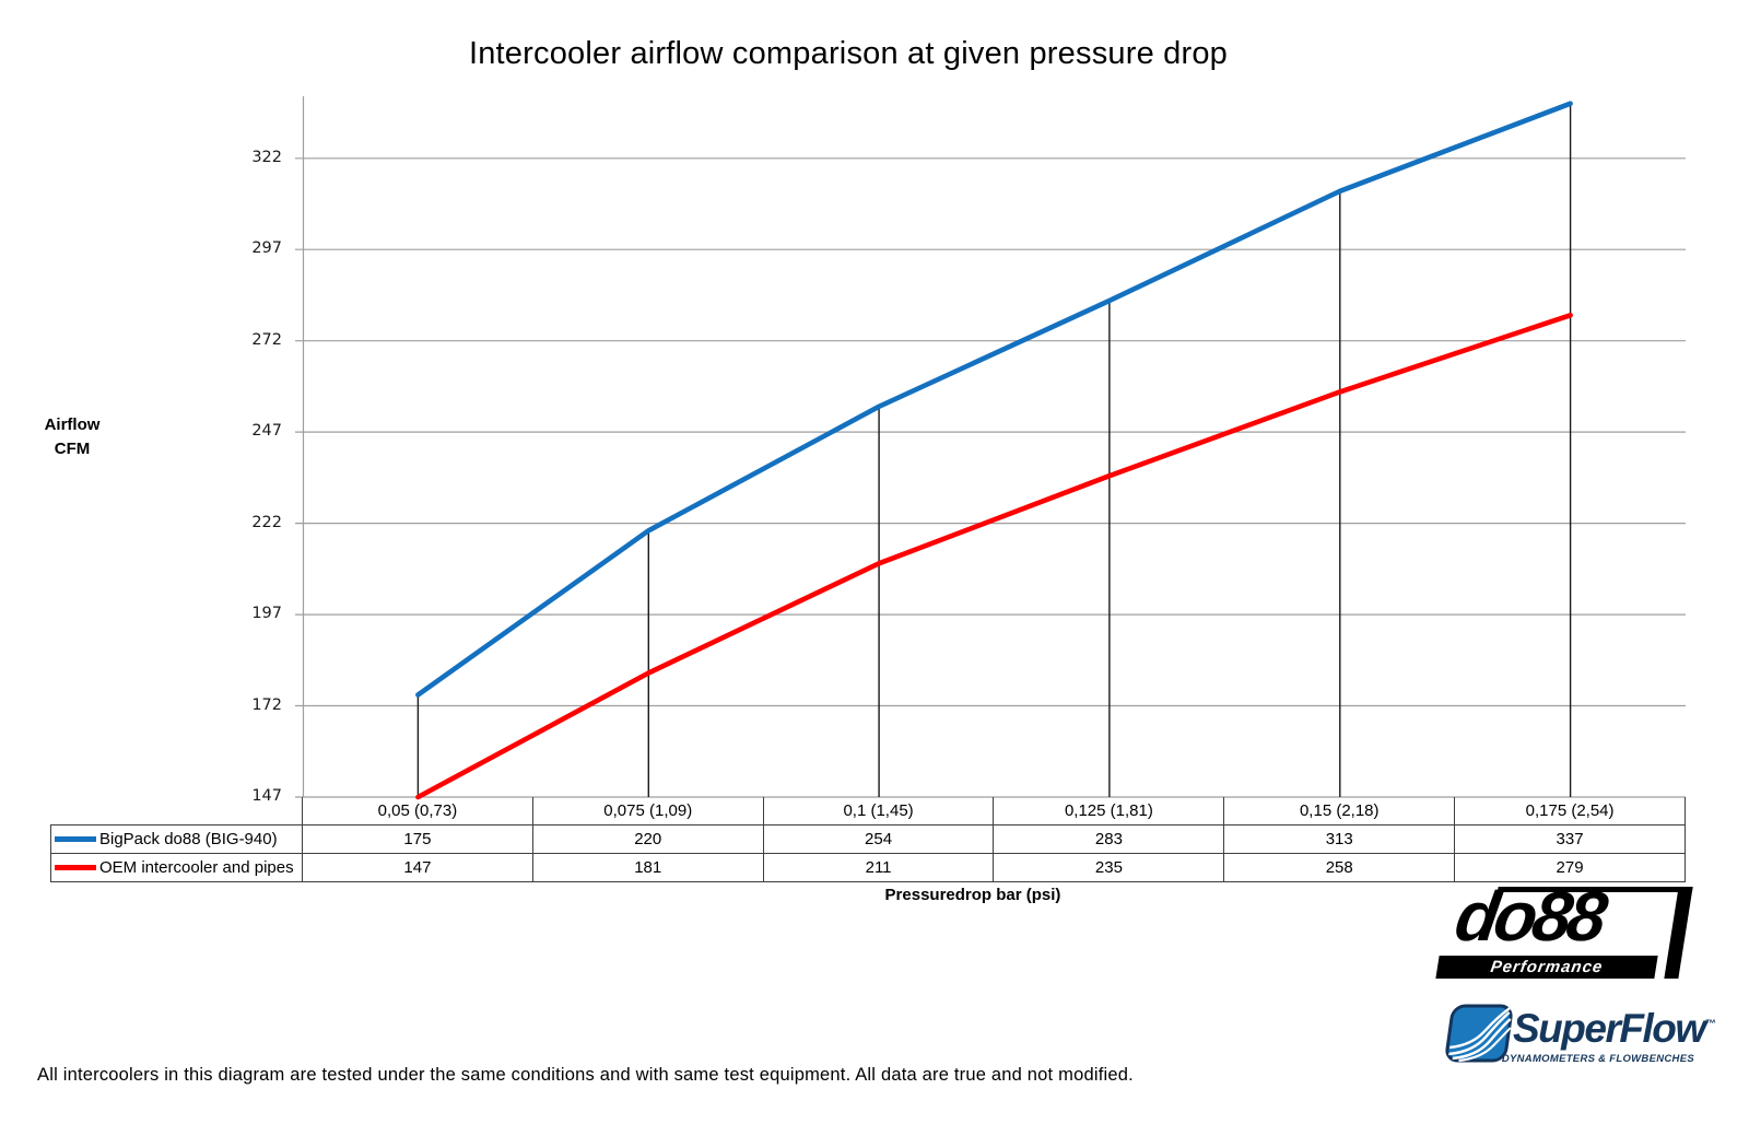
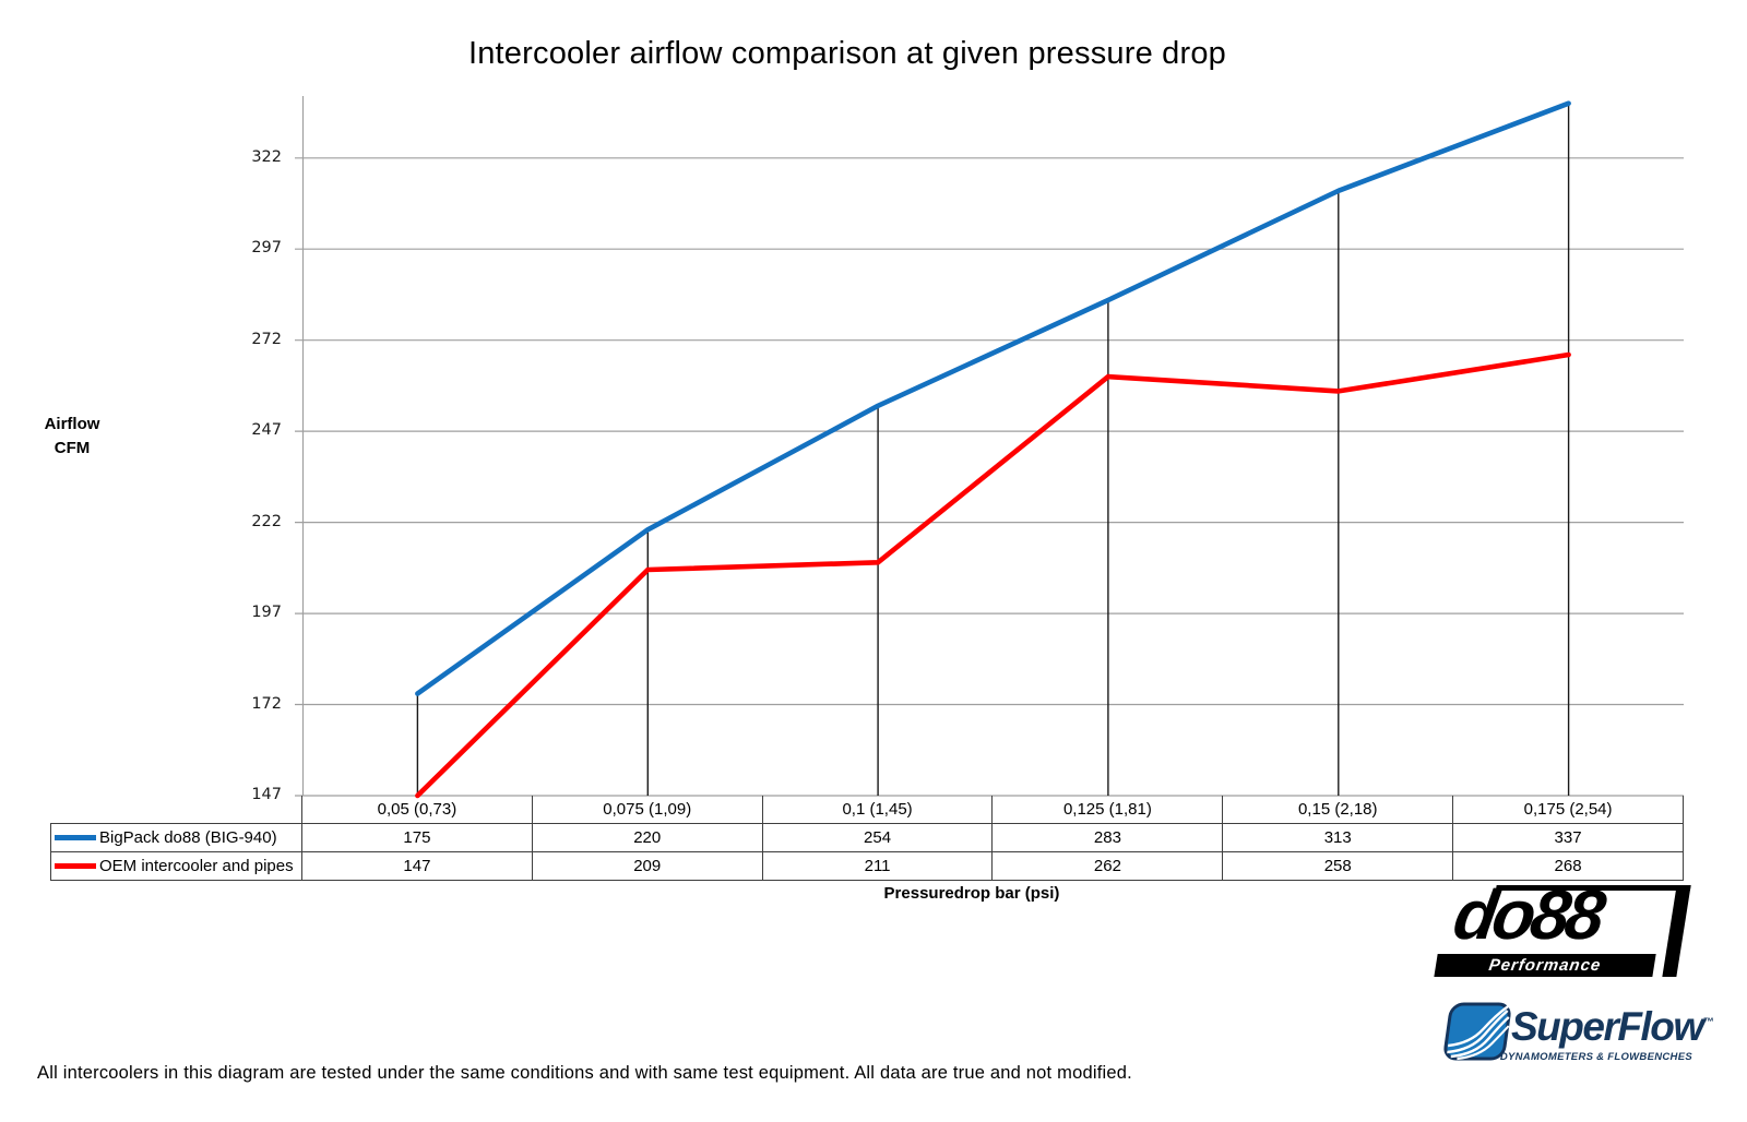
OEM intercooler and pipes/0,075 (1,09): 181 -> 209
OEM intercooler and pipes/0,125 (1,81): 235 -> 262
OEM intercooler and pipes/0,175 (2,54): 279 -> 268
